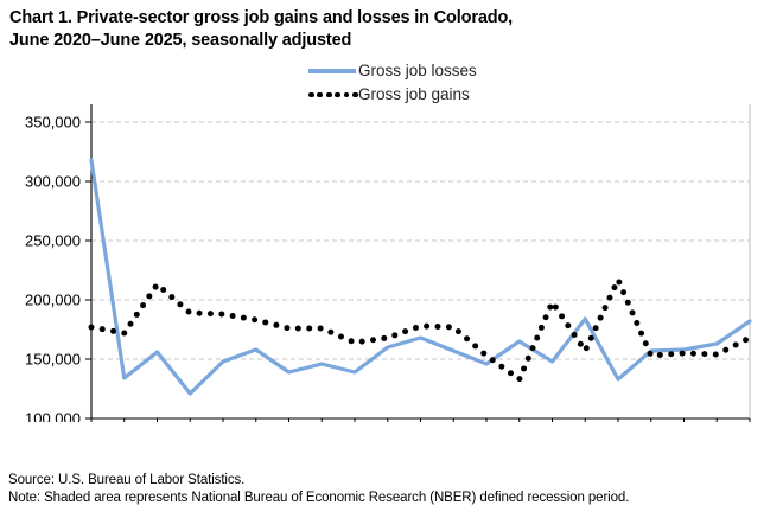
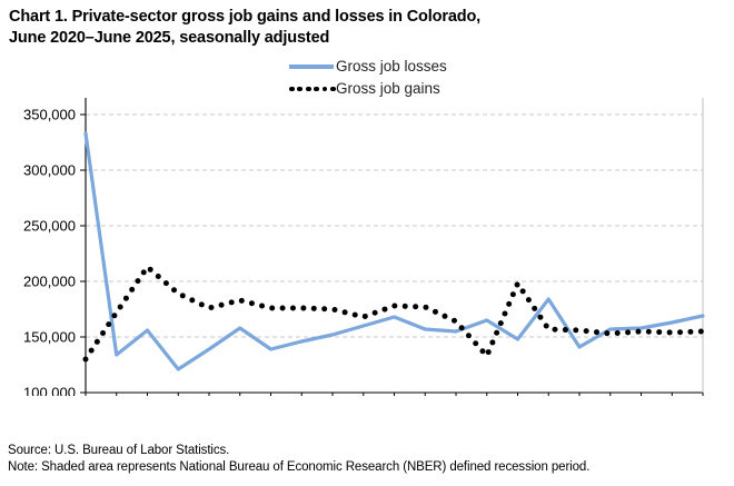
Gross job losses/Jun 2020: 318000 -> 333000
Gross job gains/Jun 2020: 177000 -> 130000
Gross job losses/Jun 2021: 148000 -> 139000
Gross job gains/Jun 2021: 188000 -> 176000
Gross job losses/Jun 2022: 139000 -> 152000
Gross job gains/Jun 2022: 164000 -> 175000
Gross job losses/Jun 2023: 146000 -> 155000
Gross job gains/Jun 2023: 153000 -> 164000
Gross job losses/Jun 2024: 133000 -> 141000
Gross job gains/Jun 2024: 217000 -> 156000
Gross job losses/Jun 2025: 182000 -> 169000
Gross job gains/Jun 2025: 168000 -> 155000
